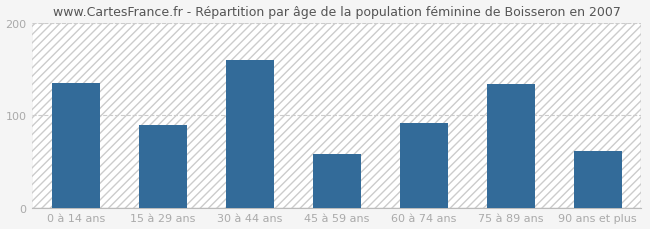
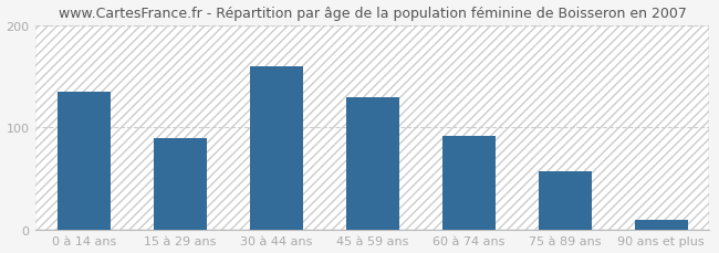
45 à 59 ans: 58 -> 130
75 à 89 ans: 134 -> 57
90 ans et plus: 62 -> 10
